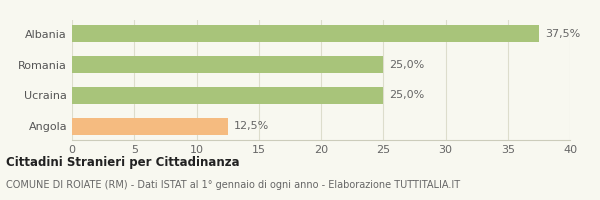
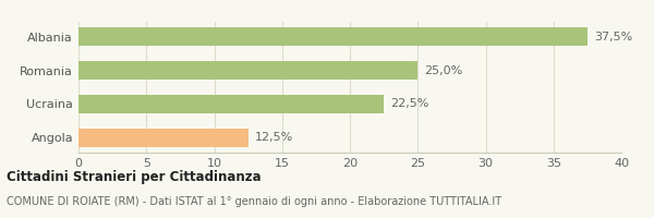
Ucraina: 25,0% -> 22,5%
